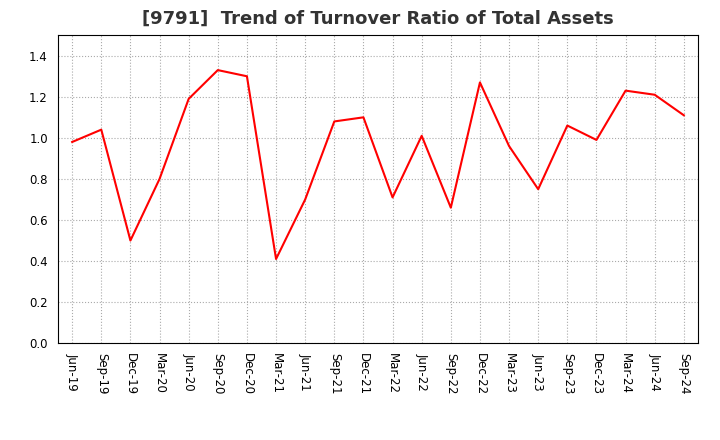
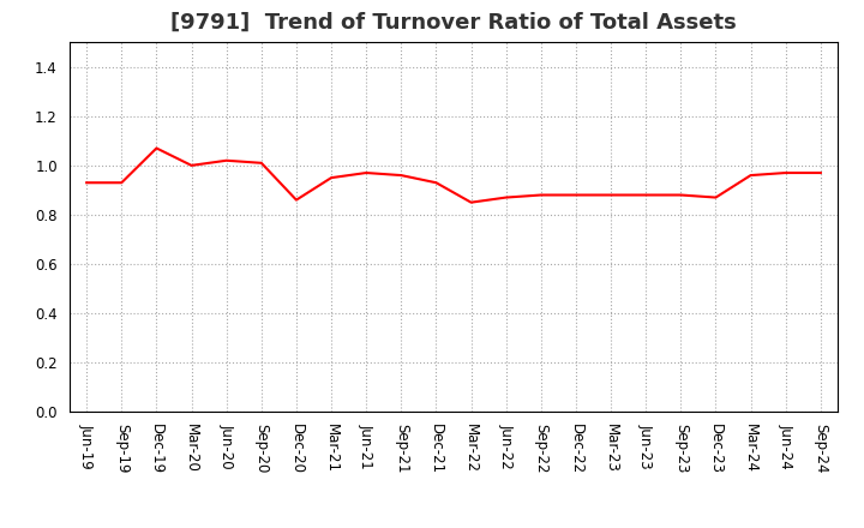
Jun-19: 0.98 -> 0.93
Sep-19: 1.04 -> 0.93
Dec-19: 0.50 -> 1.07
Mar-20: 0.80 -> 1.00
Jun-20: 1.19 -> 1.02
Sep-20: 1.33 -> 1.01
Dec-20: 1.30 -> 0.86
Mar-21: 0.41 -> 0.95
Jun-21: 0.70 -> 0.97
Sep-21: 1.08 -> 0.96
Dec-21: 1.10 -> 0.93
Mar-22: 0.71 -> 0.85
Jun-22: 1.01 -> 0.87
Sep-22: 0.66 -> 0.88
Dec-22: 1.27 -> 0.88
Mar-23: 0.96 -> 0.88
Jun-23: 0.75 -> 0.88
Sep-23: 1.06 -> 0.88
Dec-23: 0.99 -> 0.87
Mar-24: 1.23 -> 0.96
Jun-24: 1.21 -> 0.97
Sep-24: 1.11 -> 0.97
